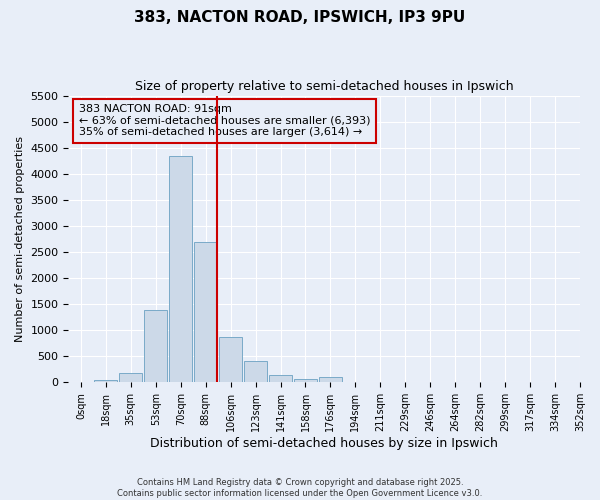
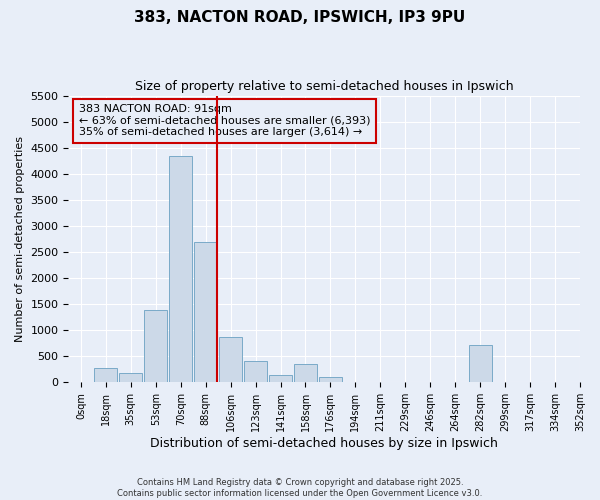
18sqm: 50 -> 280
158sqm: 60 -> 360
282sqm: 0 -> 720
